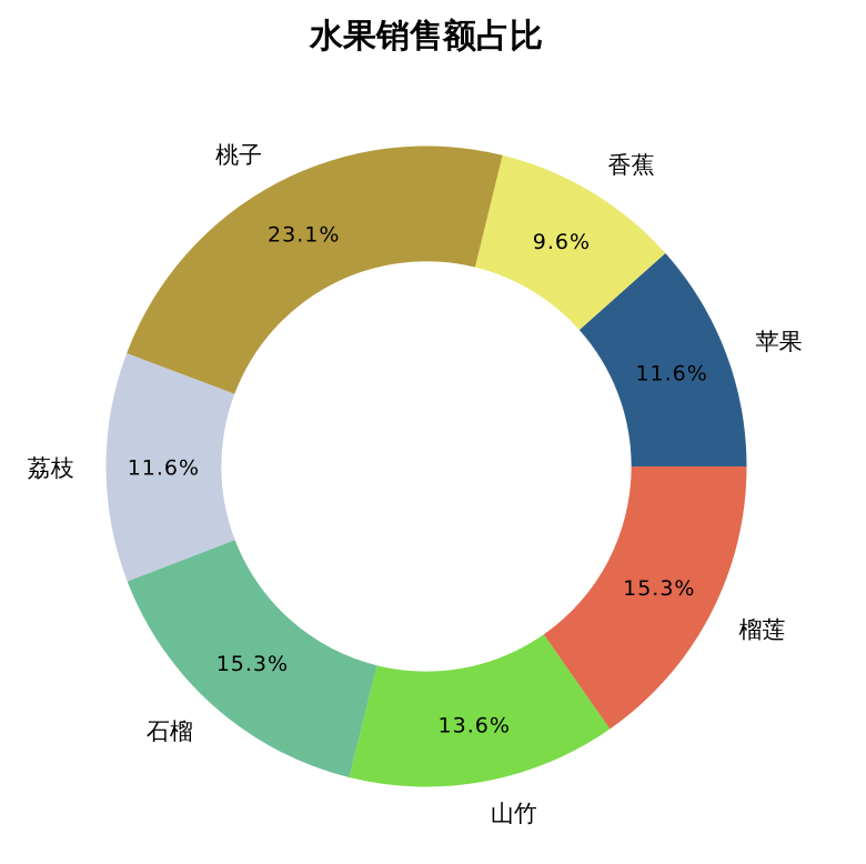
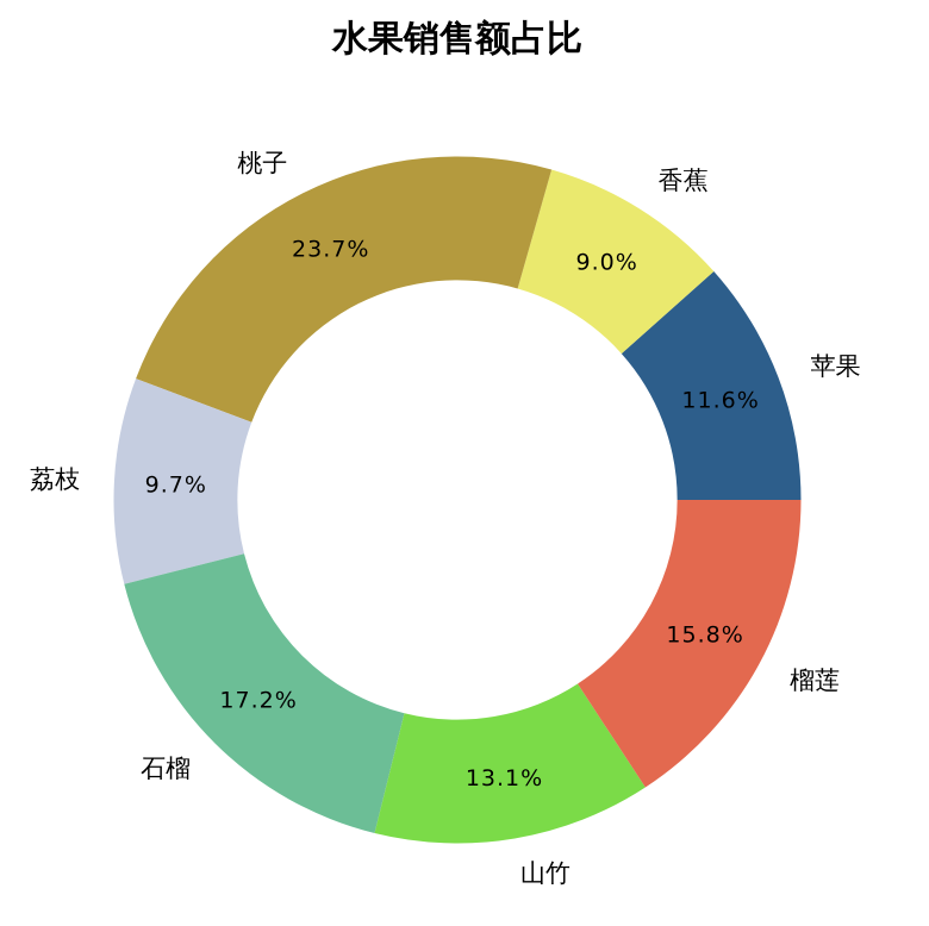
香蕉: 9.6% -> 9.0%
桃子: 23.1% -> 23.7%
荔枝: 11.6% -> 9.7%
石榴: 15.3% -> 17.2%
山竹: 13.6% -> 13.1%
榴莲: 15.3% -> 15.8%
